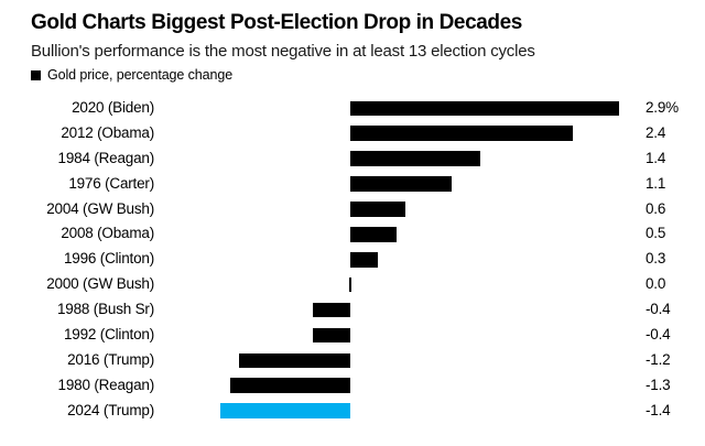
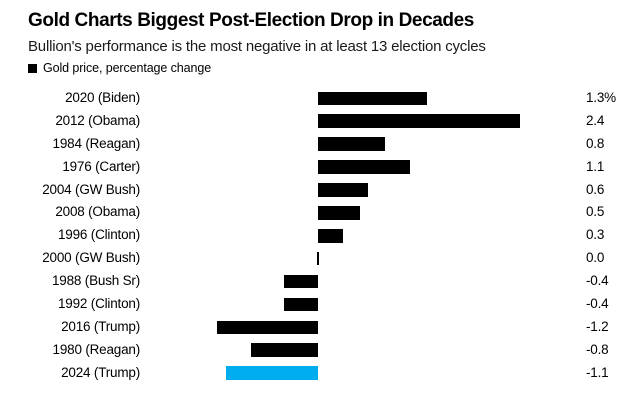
2020 (Biden): 2.9% -> 1.3%
1984 (Reagan): 1.4 -> 0.8
1980 (Reagan): -1.3 -> -0.8
2024 (Trump): -1.4 -> -1.1
